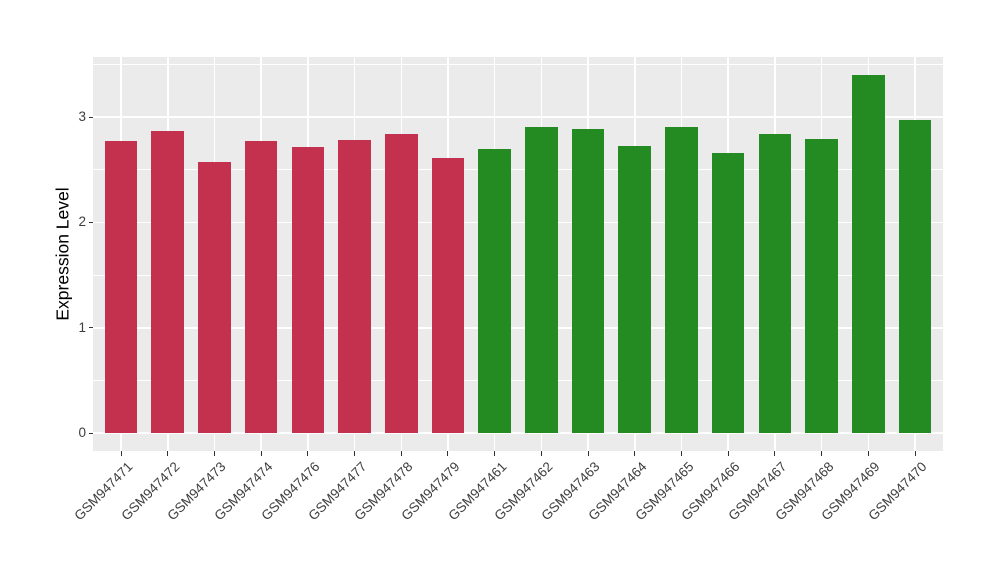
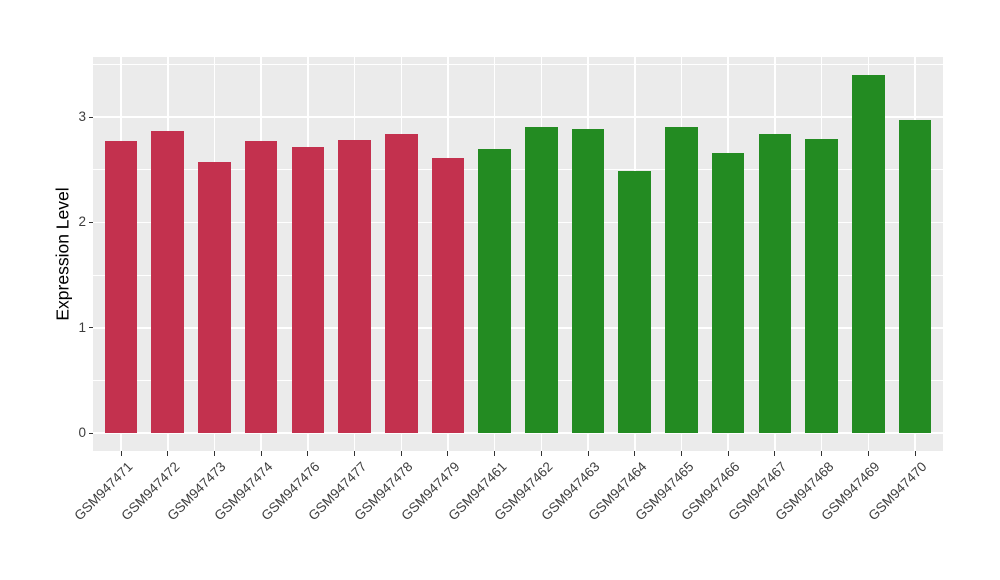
GSM947464: 2.73 -> 2.49
